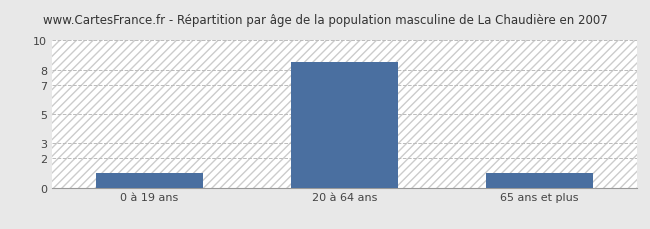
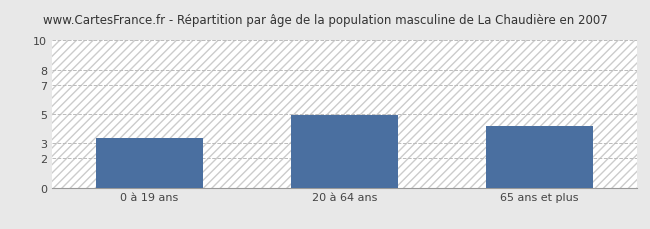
0 à 19 ans: 1.0 -> 3.4
20 à 64 ans: 8.5 -> 4.9
65 ans et plus: 1.0 -> 4.2
